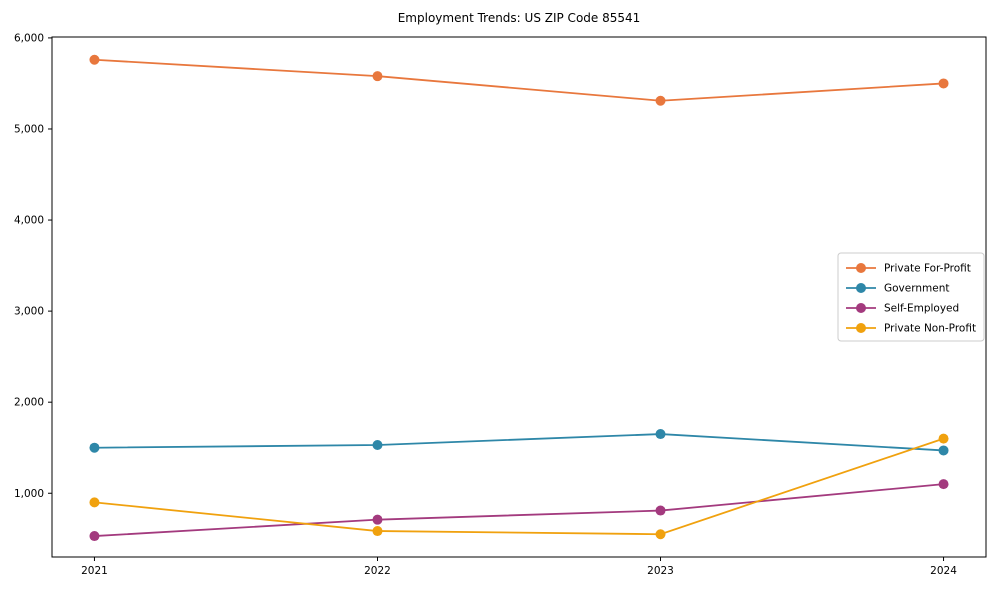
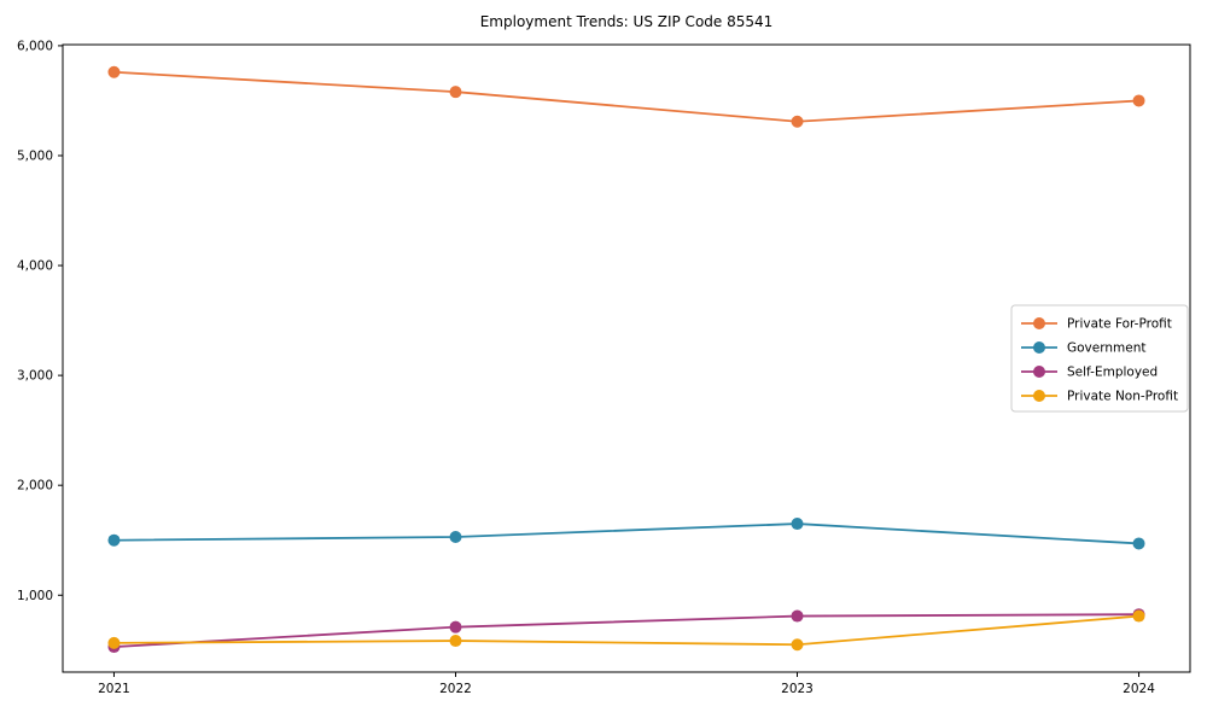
Private Non-Profit/2021: 900 -> 600
Self-Employed/2024: 1100 -> 800
Private Non-Profit/2024: 1600 -> 800
